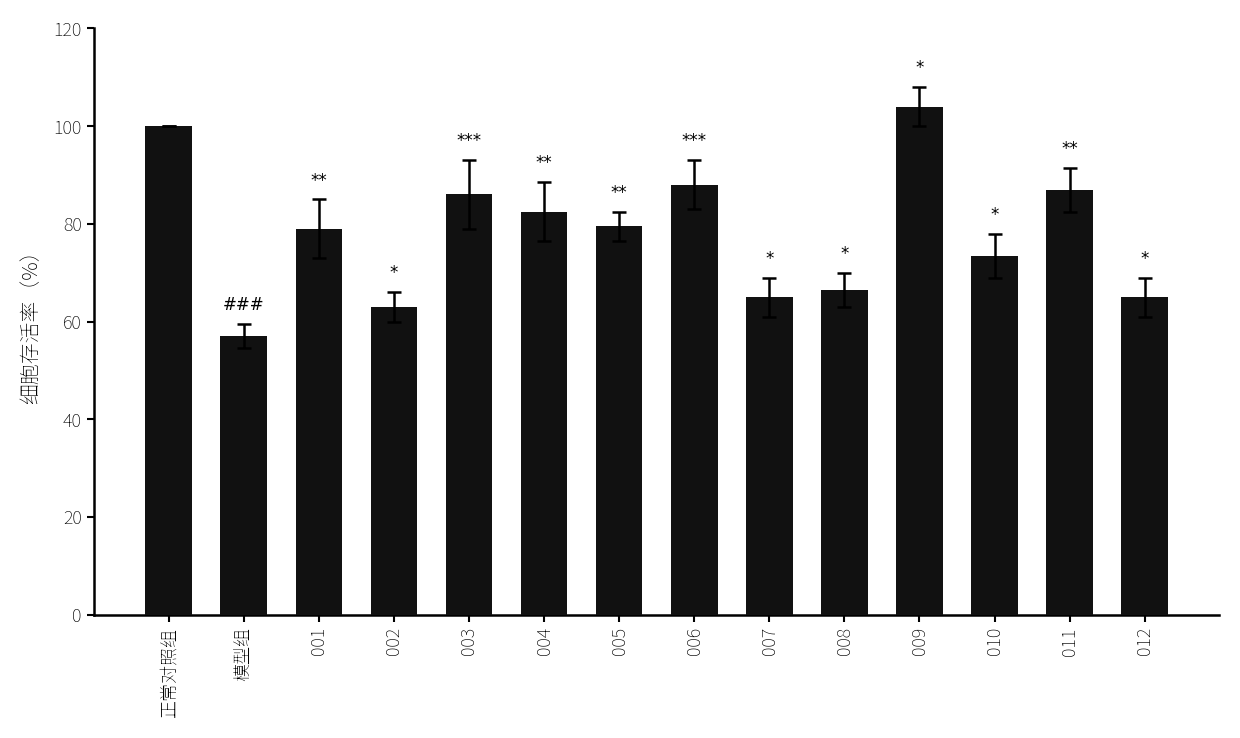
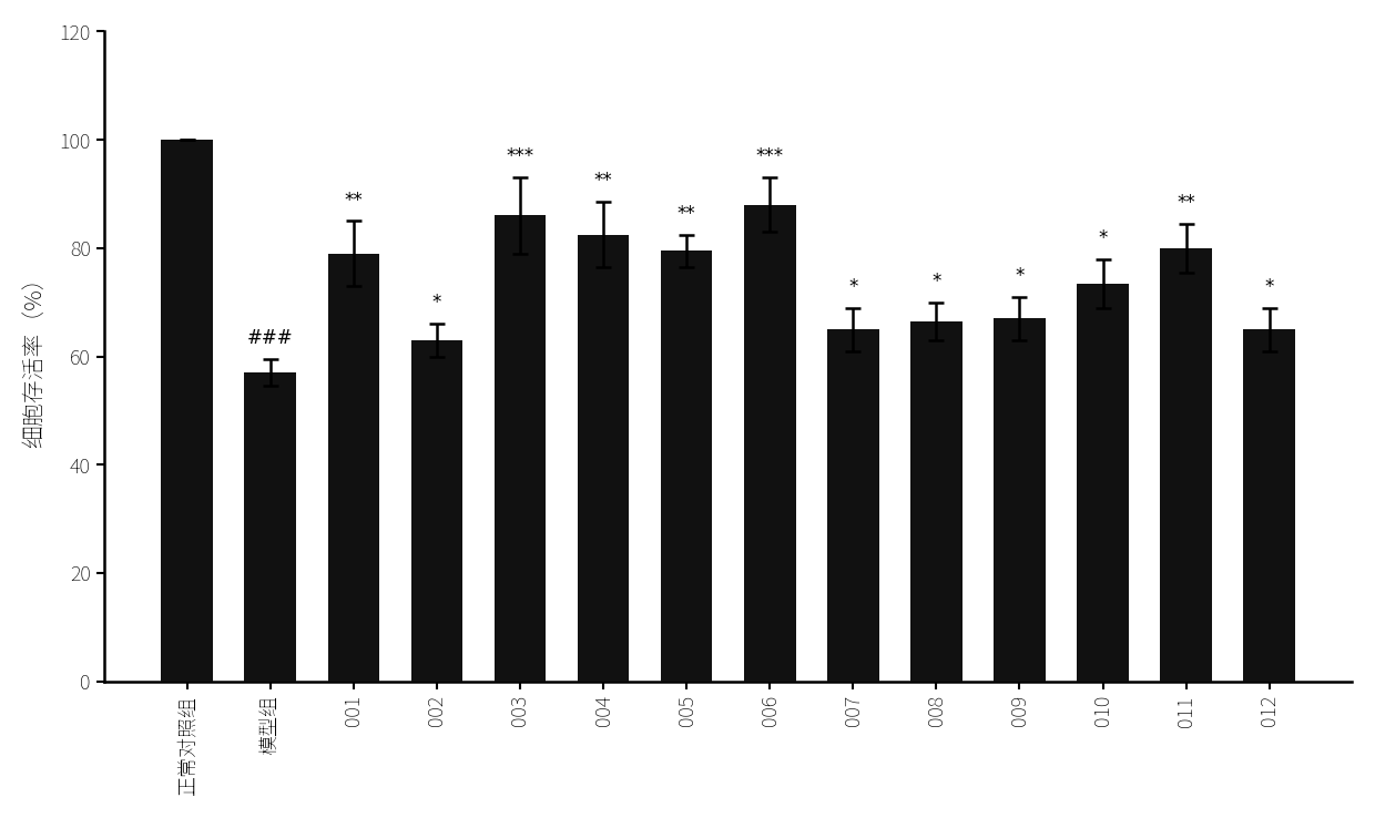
009: 104.0 -> 67.0
011: 87.0 -> 80.0
